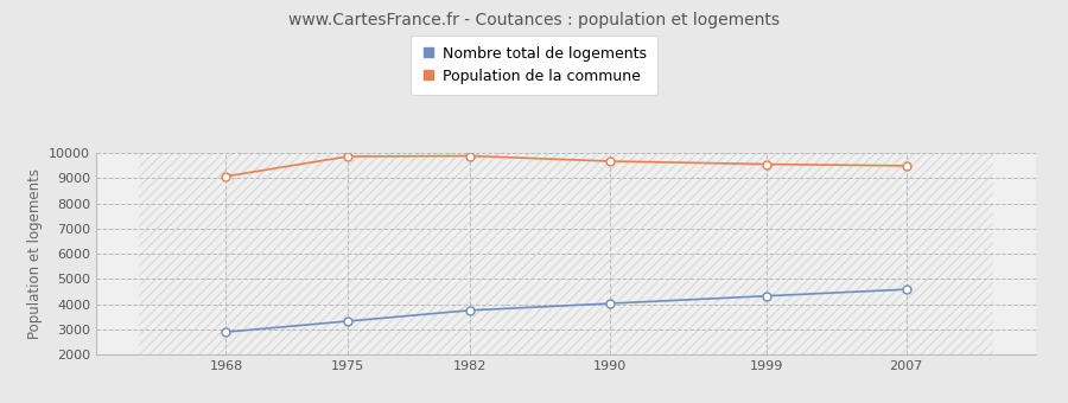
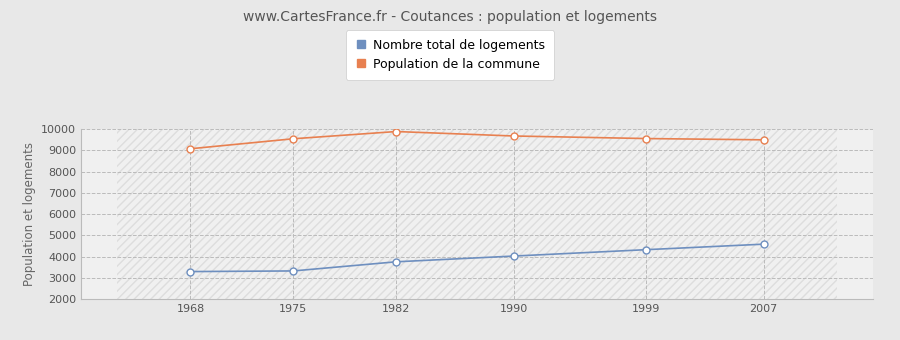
Nombre total de logements/1968: 2900 -> 3300
Population de la commune/1975: 9870 -> 9550
